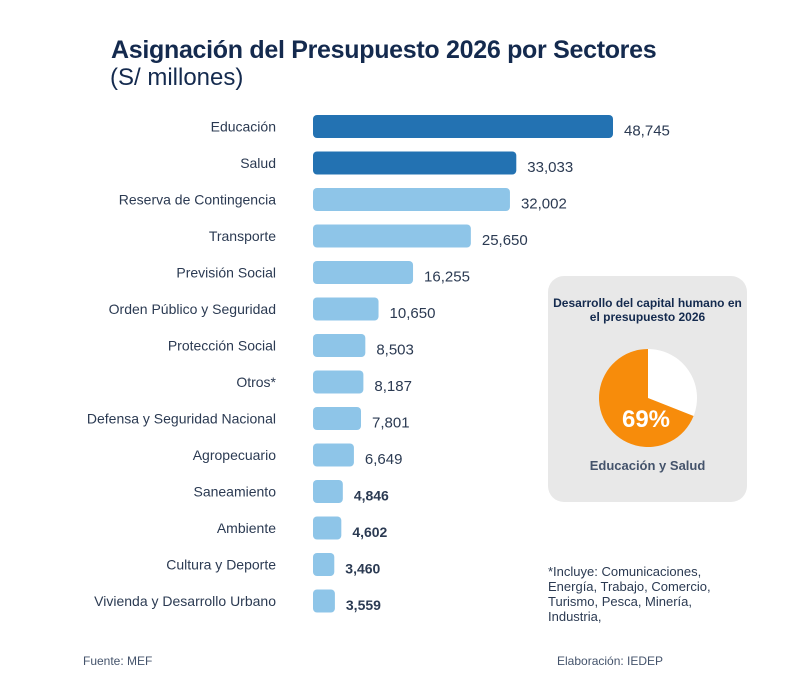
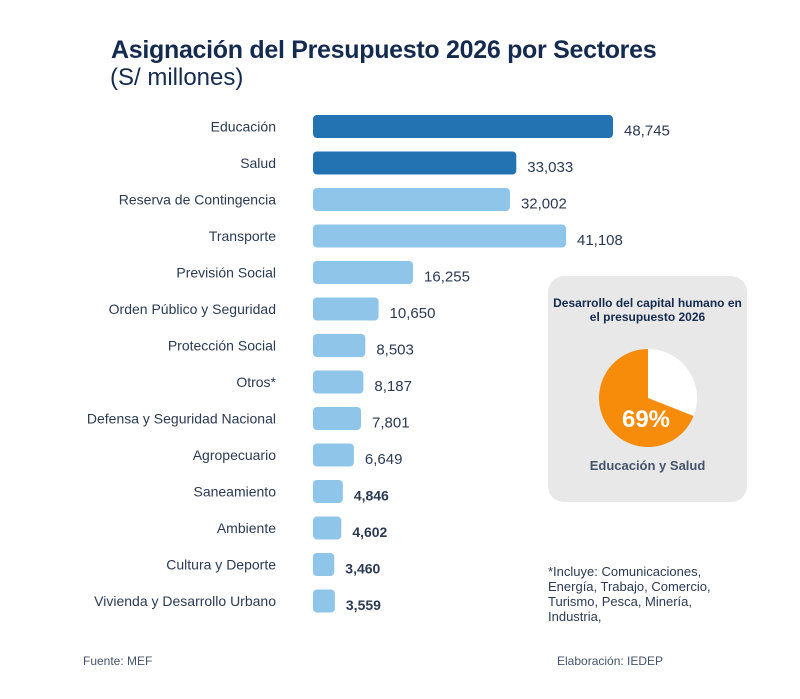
Asignación del Presupuesto 2026 por Sectores/Transporte: 25,650 -> 41,108
